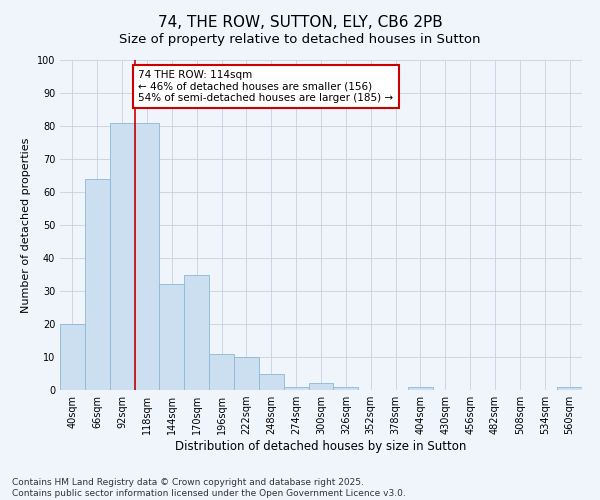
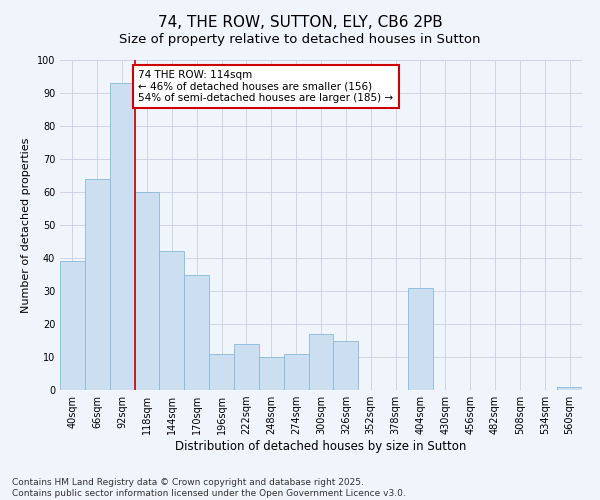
40sqm: 20 -> 39
92sqm: 81 -> 93
118sqm: 81 -> 60
144sqm: 32 -> 42
222sqm: 10 -> 14
248sqm: 5 -> 10
274sqm: 1 -> 11
300sqm: 2 -> 17
326sqm: 1 -> 15
404sqm: 1 -> 31
